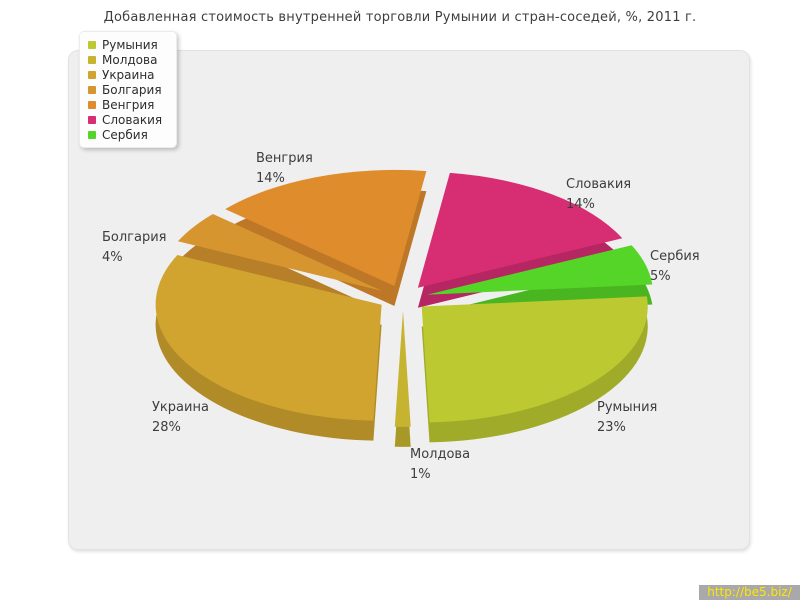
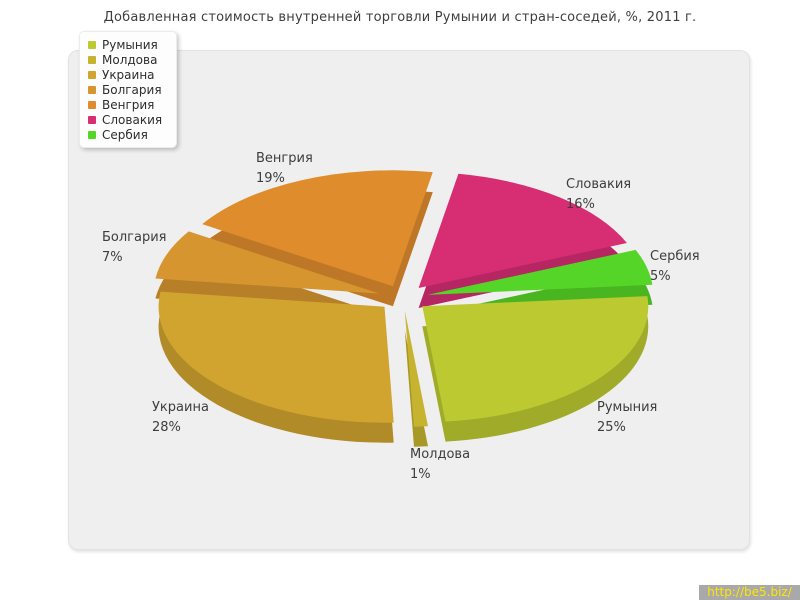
Румыния: 23% -> 25%
Болгария: 4% -> 7%
Венгрия: 14% -> 19%
Словакия: 14% -> 16%
